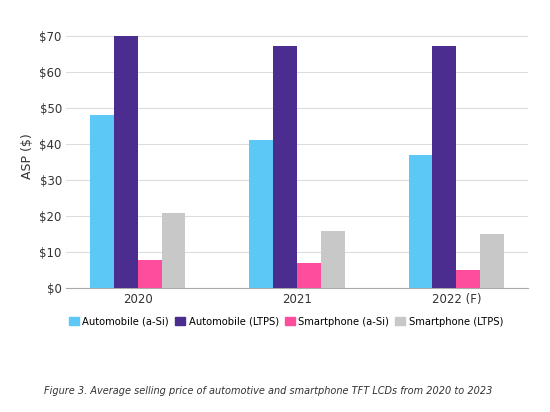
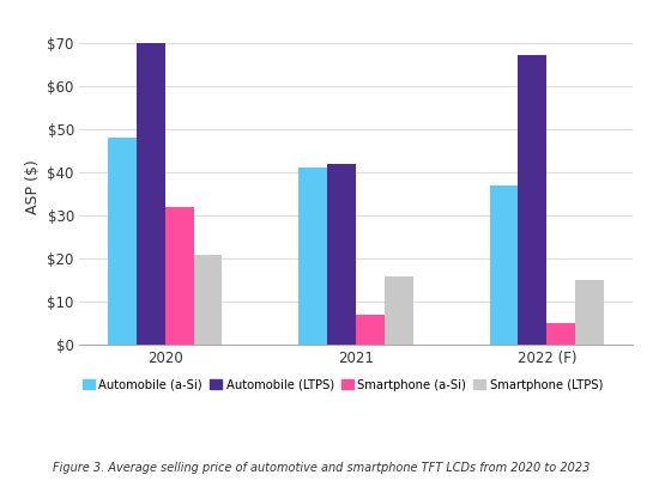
Smartphone (a-Si)/2020: $8 -> $32
Automobile (LTPS)/2021: $67 -> $42
